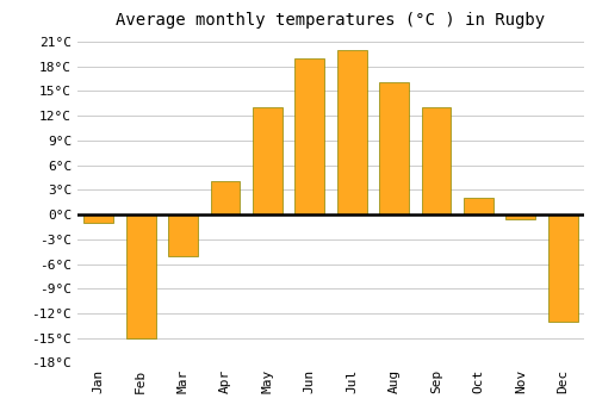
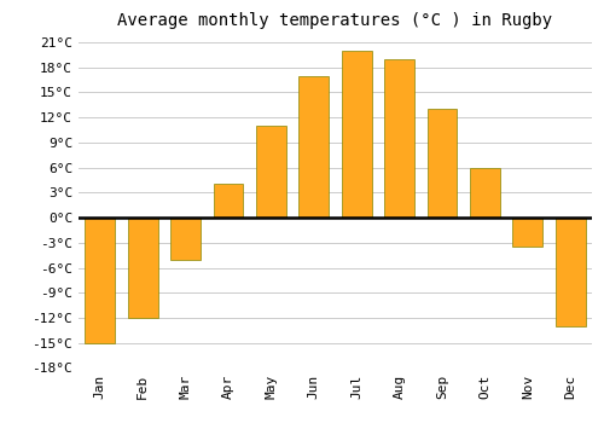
Jan: -1.0°C -> -15.0°C
Feb: -15.0°C -> -12.0°C
May: 13.0°C -> 11.0°C
Jun: 19.0°C -> 17.0°C
Aug: 16.0°C -> 19.0°C
Oct: 2.0°C -> 6.0°C
Nov: -0.6°C -> -3.5°C
